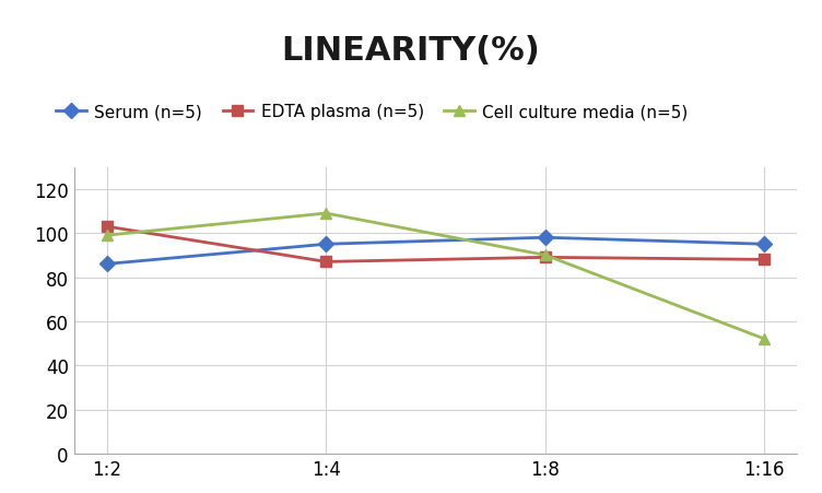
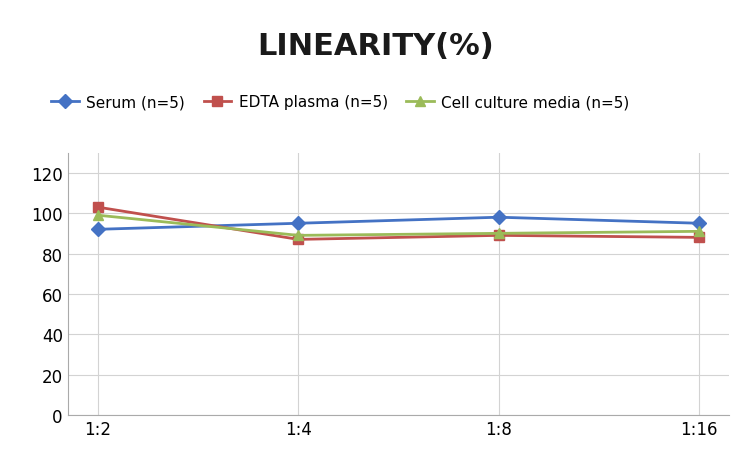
Serum (n=5)/1:2: 86 -> 92
Cell culture media (n=5)/1:4: 109 -> 89
Cell culture media (n=5)/1:16: 52 -> 91
